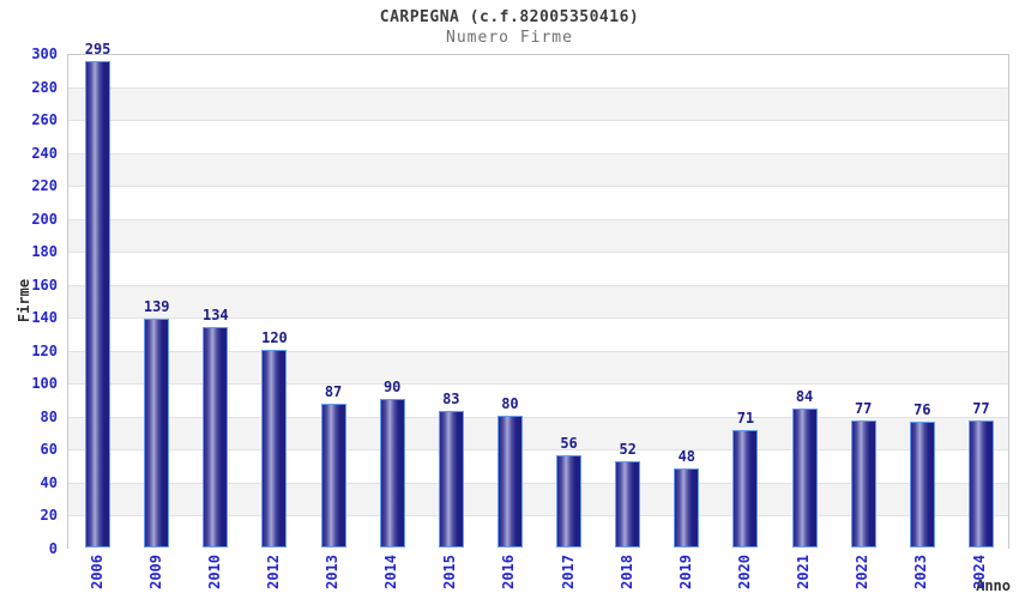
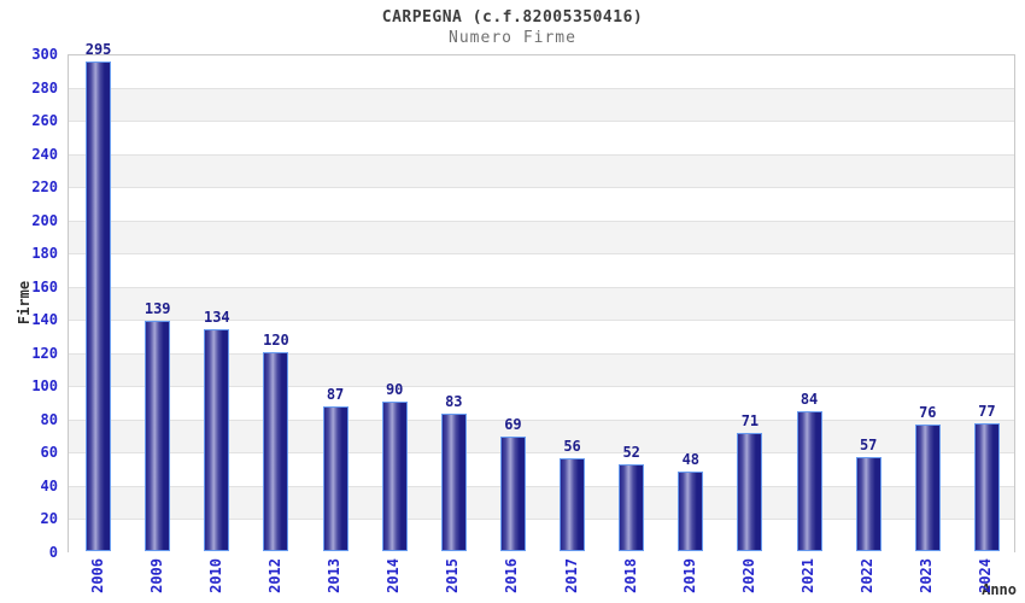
2016: 80 -> 69
2022: 77 -> 57
